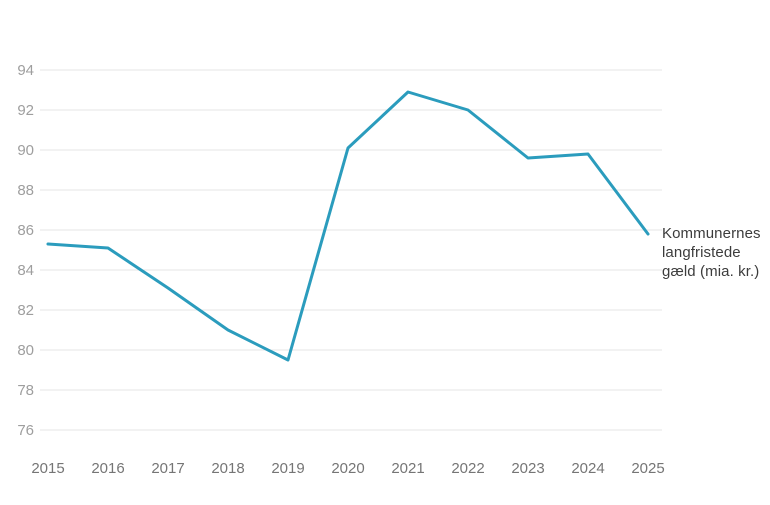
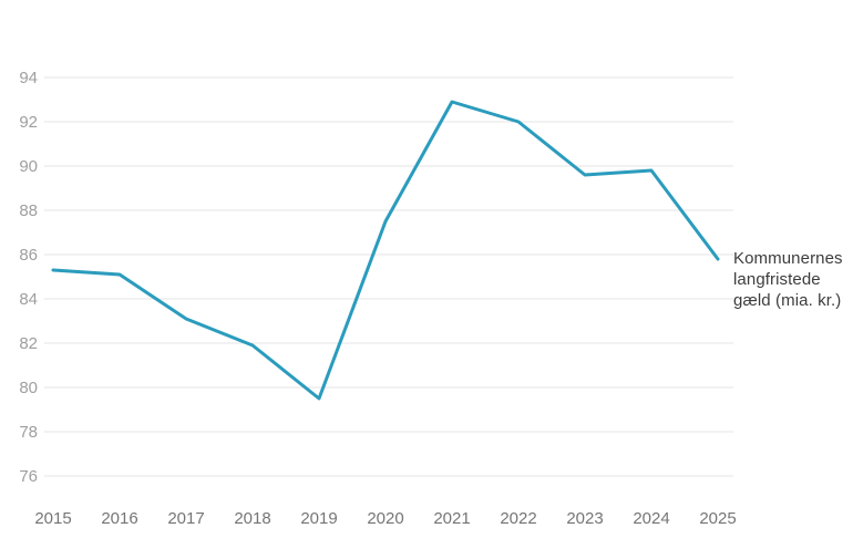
2018: 81.0 -> 81.9
2020: 90.1 -> 87.5
